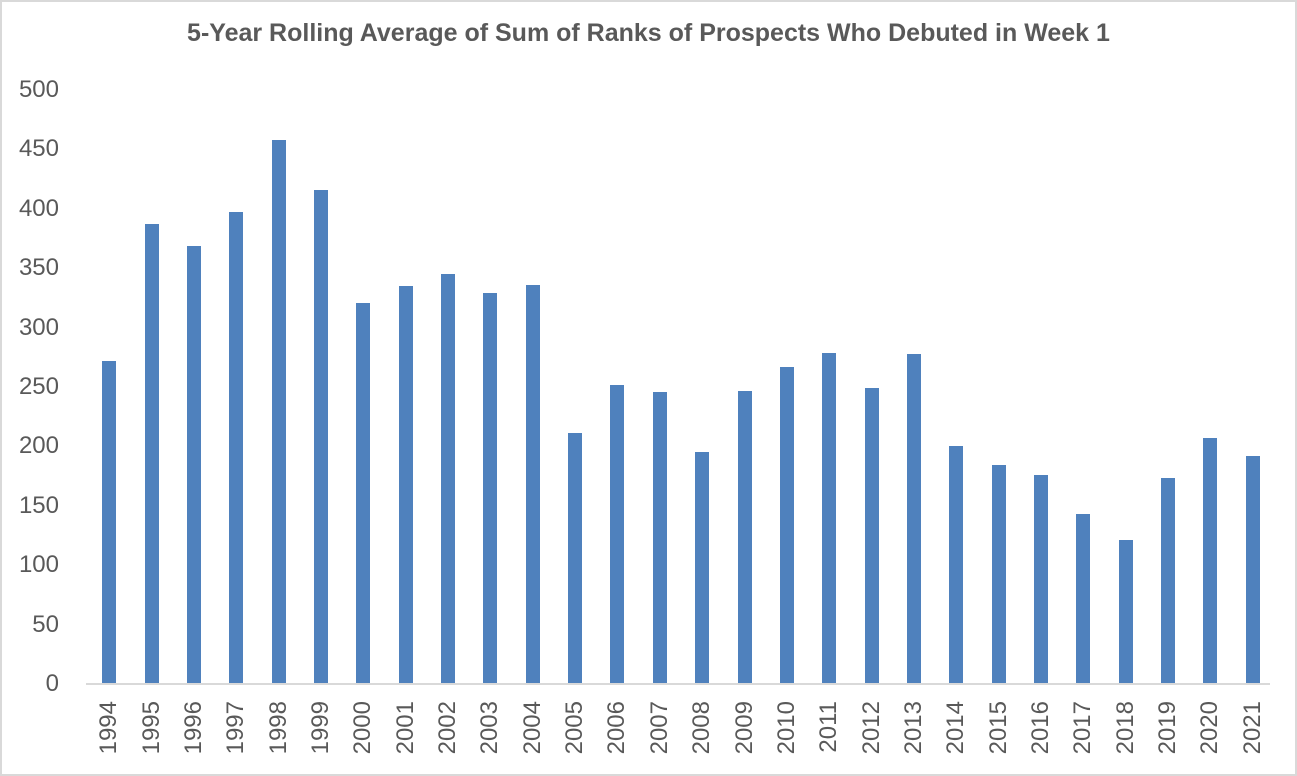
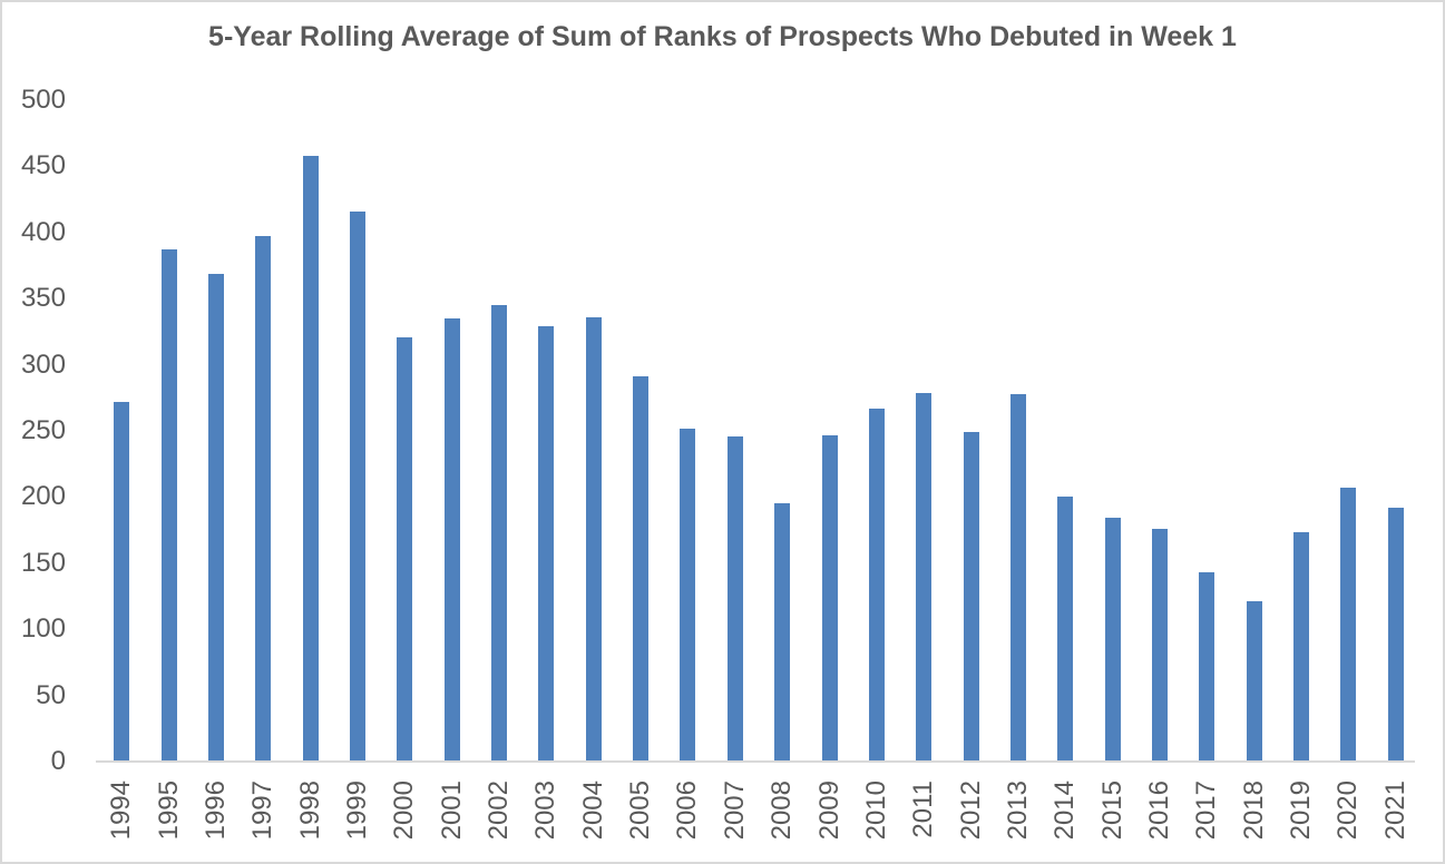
2005: 211 -> 291
